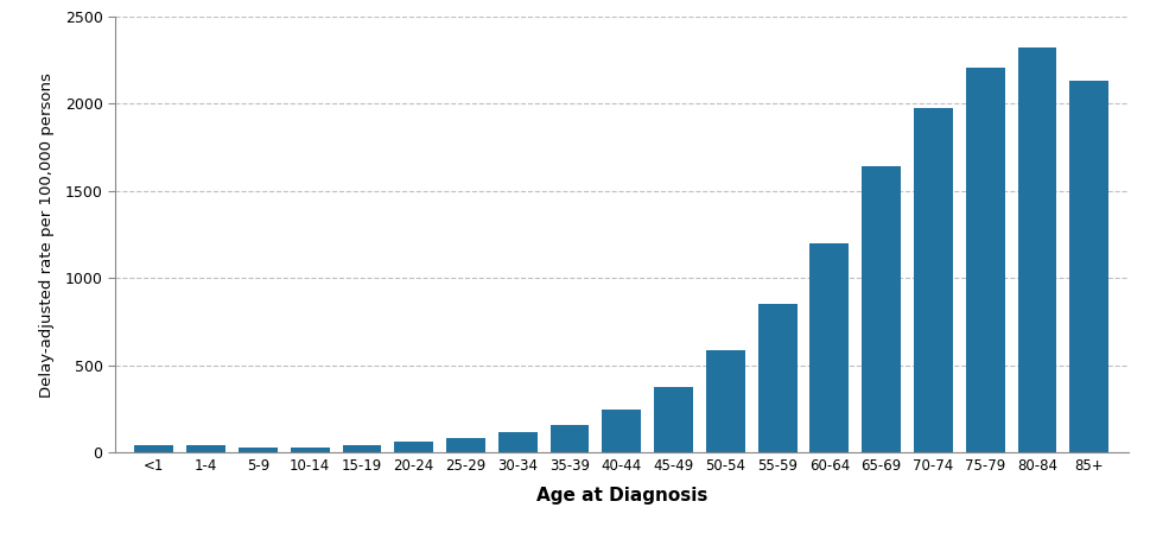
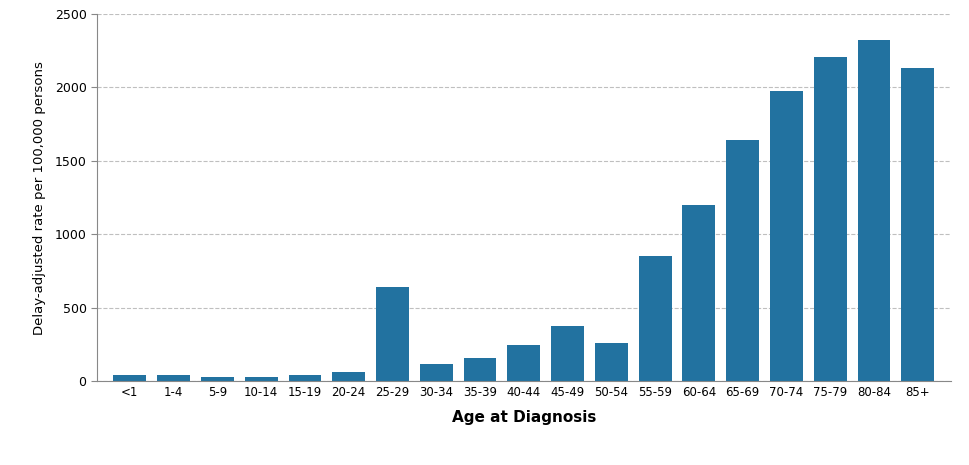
25-29: 80 -> 640
50-54: 590 -> 260
